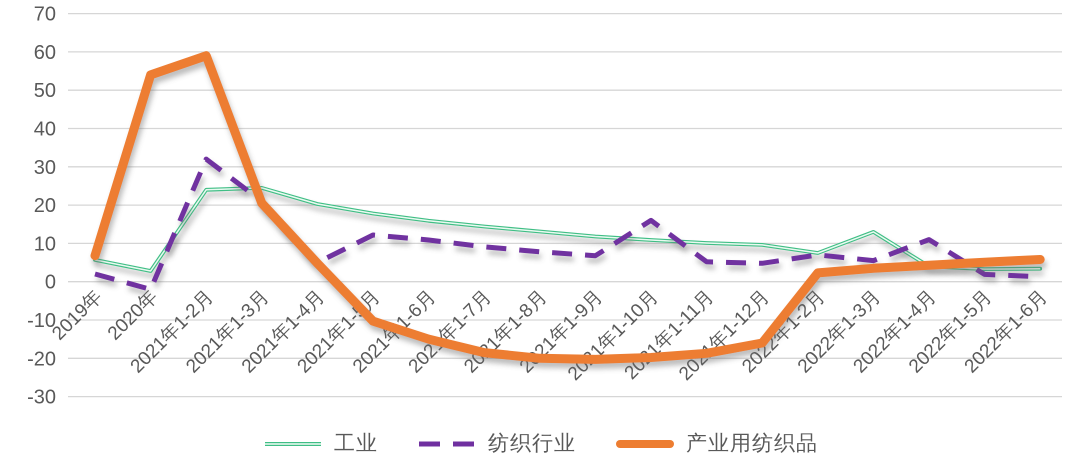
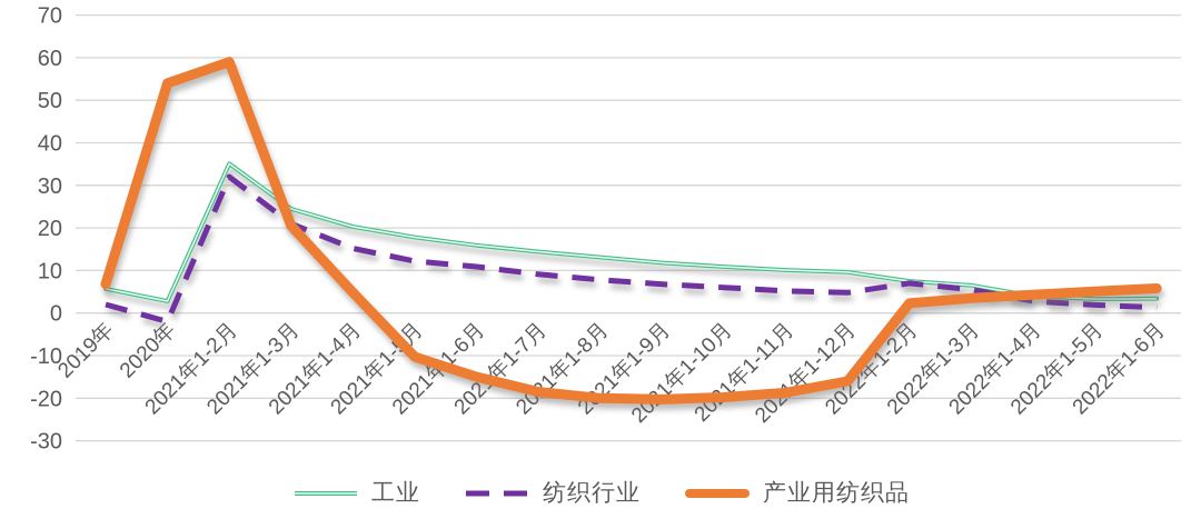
工业/2021年1-2月: 24 -> 35
纺织行业/2021年1-4月: 5 -> 15
纺织行业/2021年1-10月: 16 -> 6
工业/2022年1-3月: 13 -> 6
纺织行业/2022年1-4月: 11 -> 3
